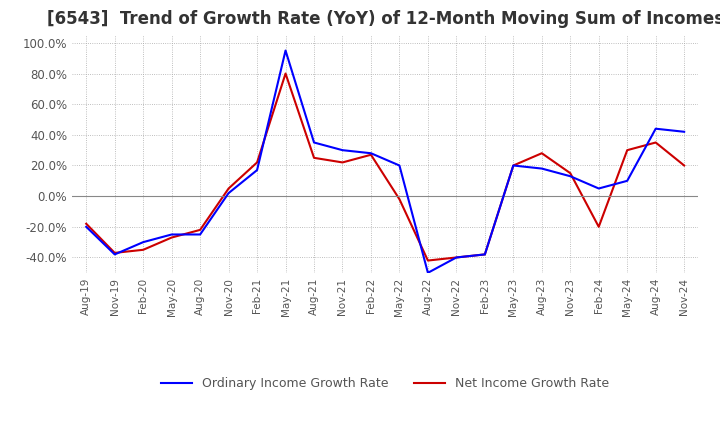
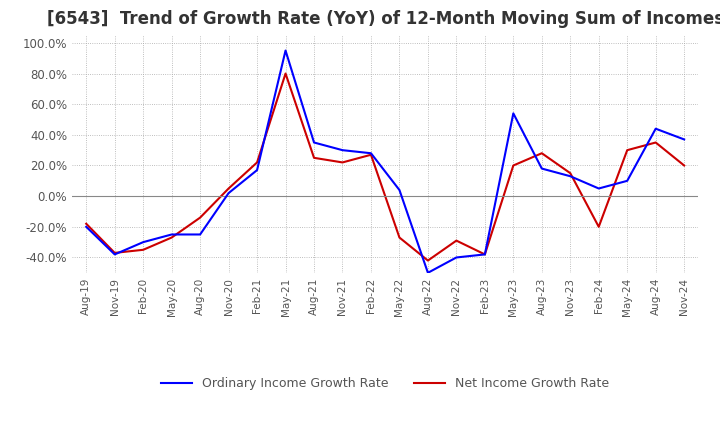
Net Income Growth Rate/Aug-20: -22% -> -14%
Ordinary Income Growth Rate/May-22: 20% -> 4%
Net Income Growth Rate/May-22: -2% -> -27%
Net Income Growth Rate/Nov-22: -40% -> -29%
Ordinary Income Growth Rate/May-23: 20% -> 54%
Ordinary Income Growth Rate/Nov-24: 42% -> 37%
